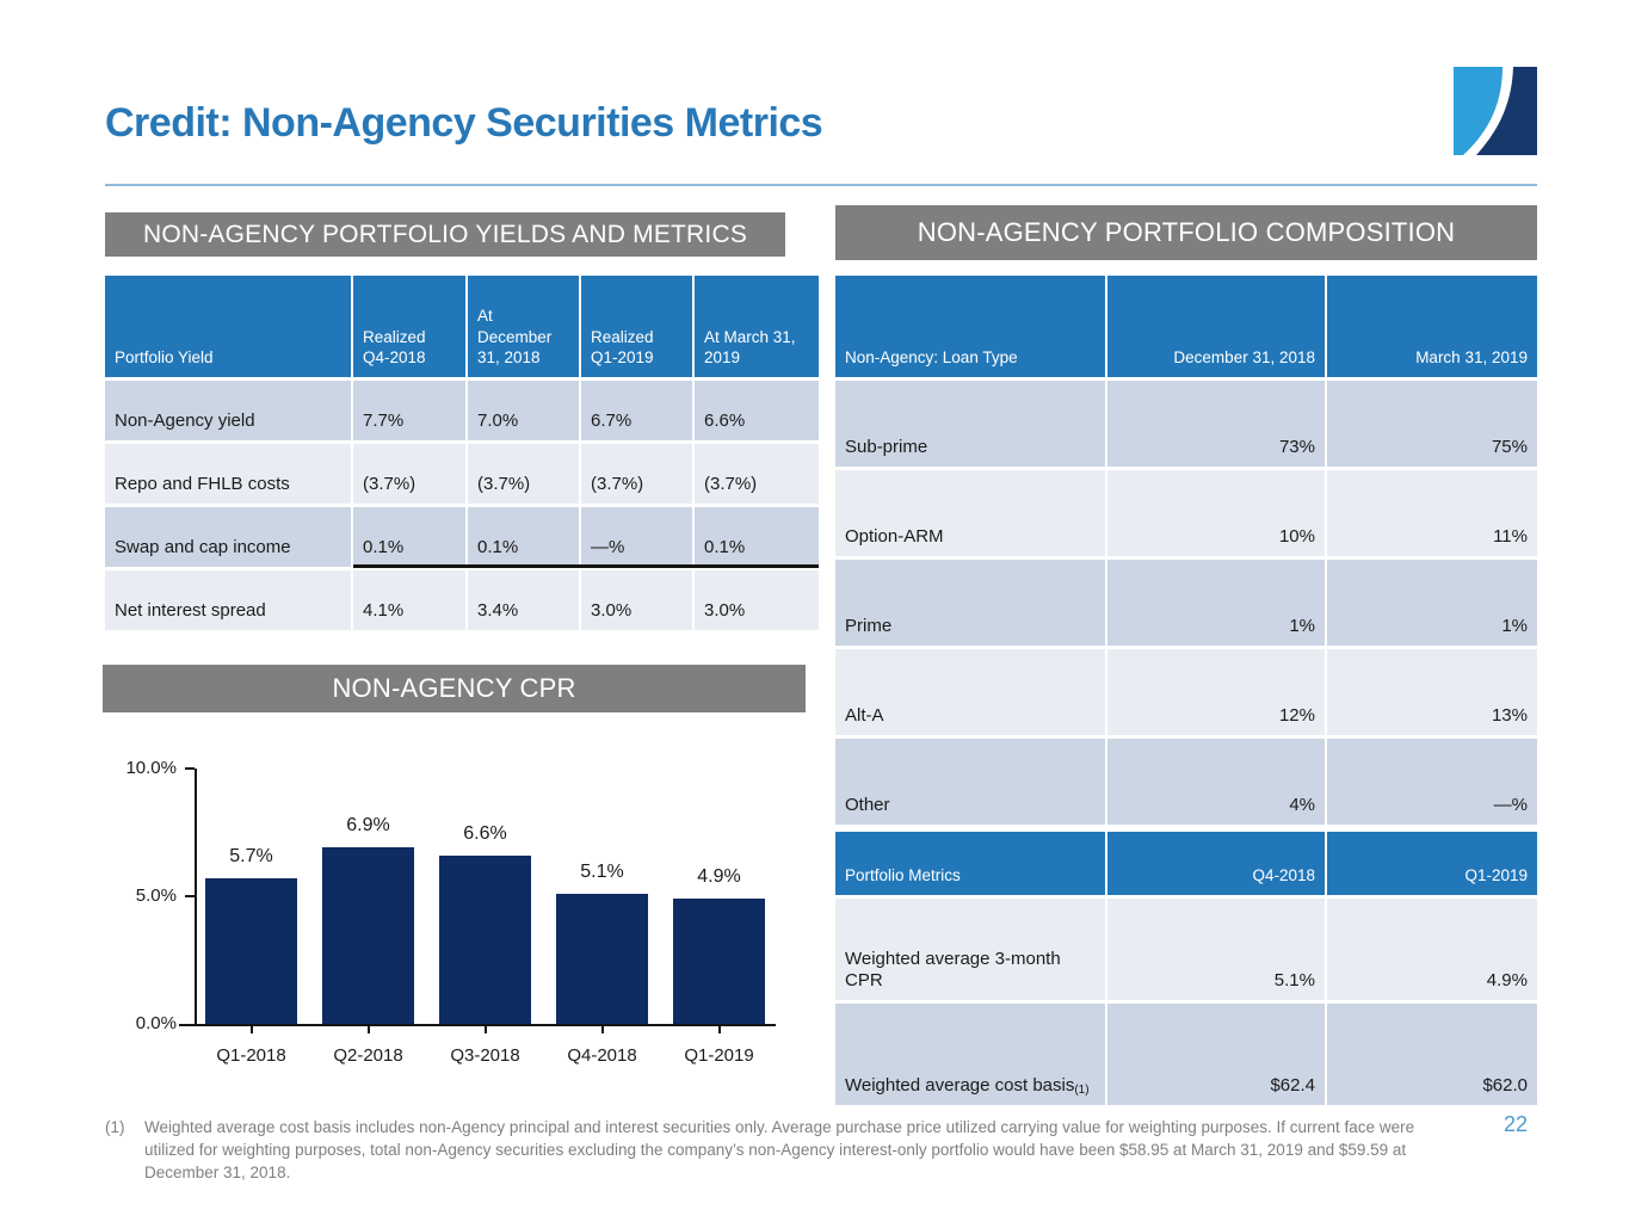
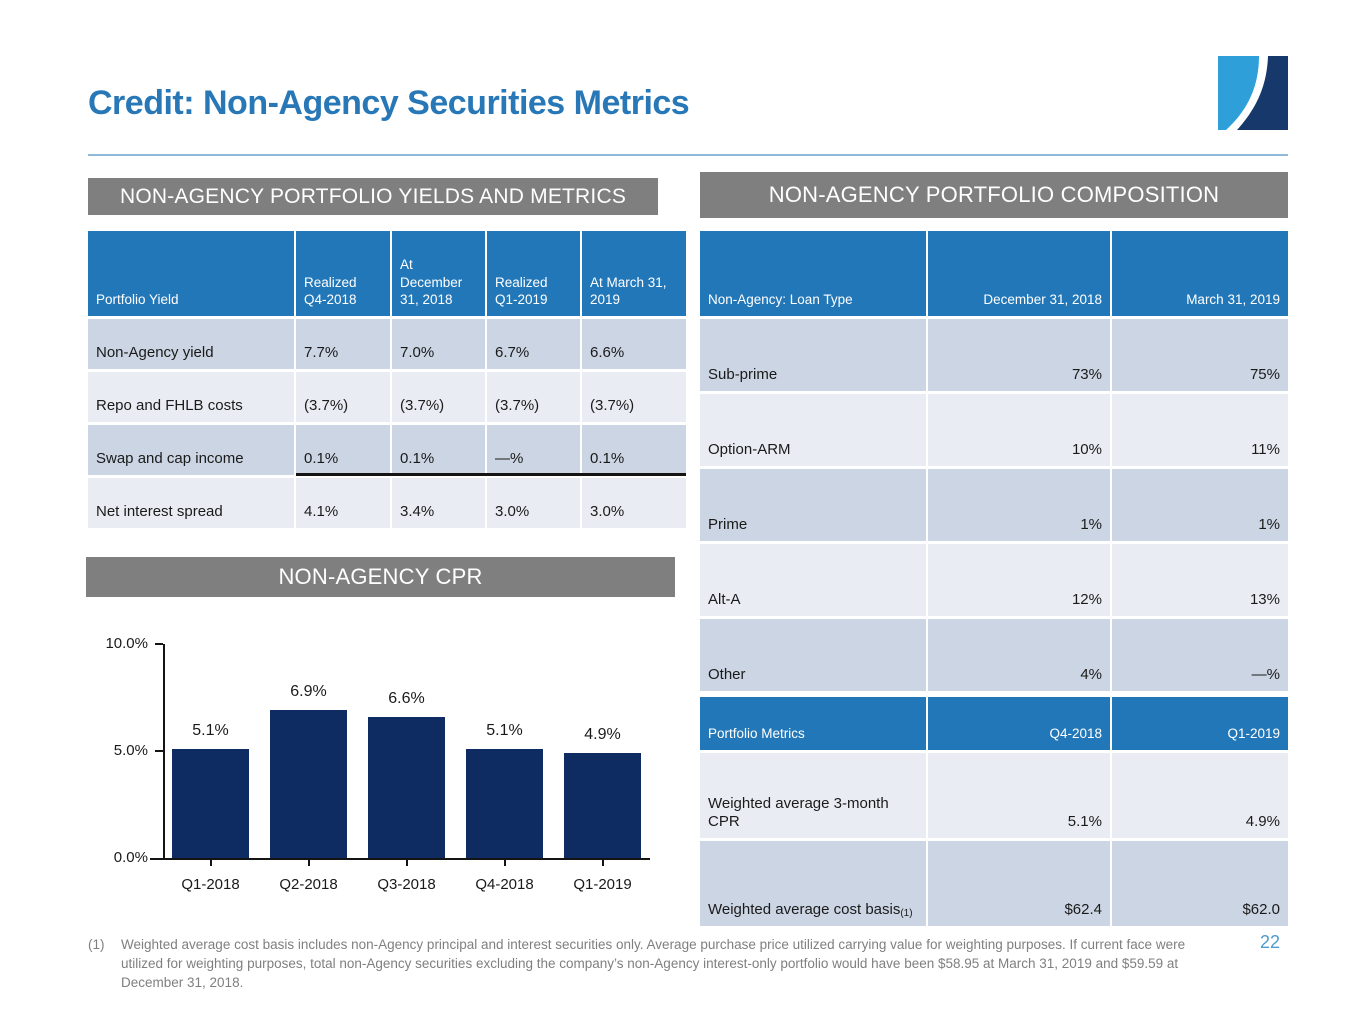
Q1-2018: 5.7% -> 5.1%
